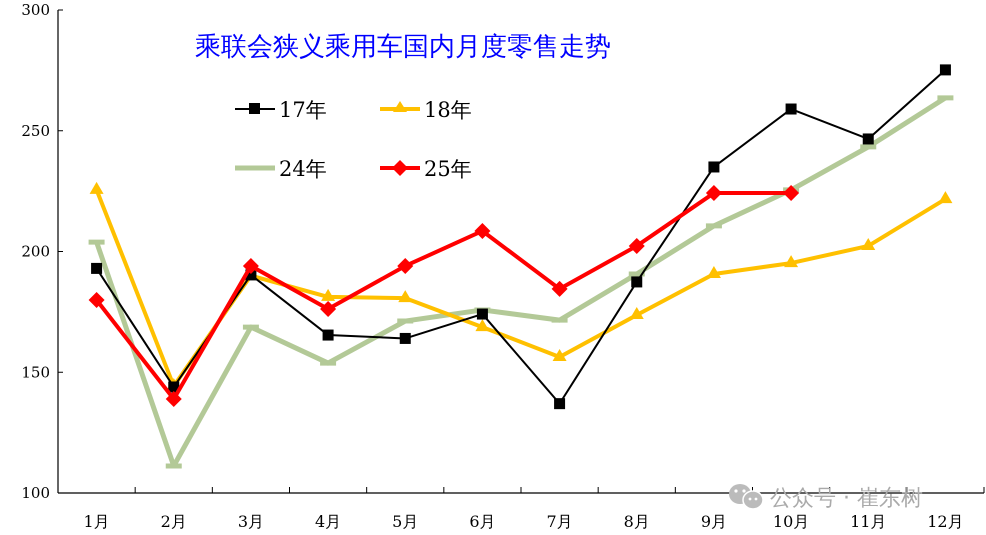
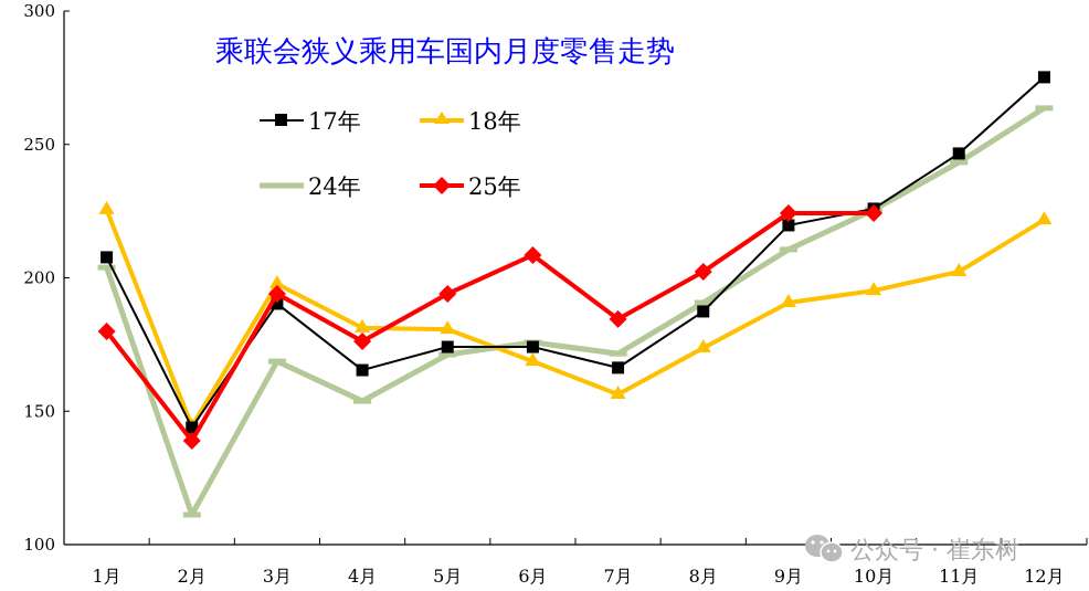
17年/1月: 193 -> 208
18年/3月: 190 -> 198
17年/5月: 164 -> 174
17年/7月: 137 -> 166
17年/9月: 235 -> 220
17年/10月: 259 -> 226
